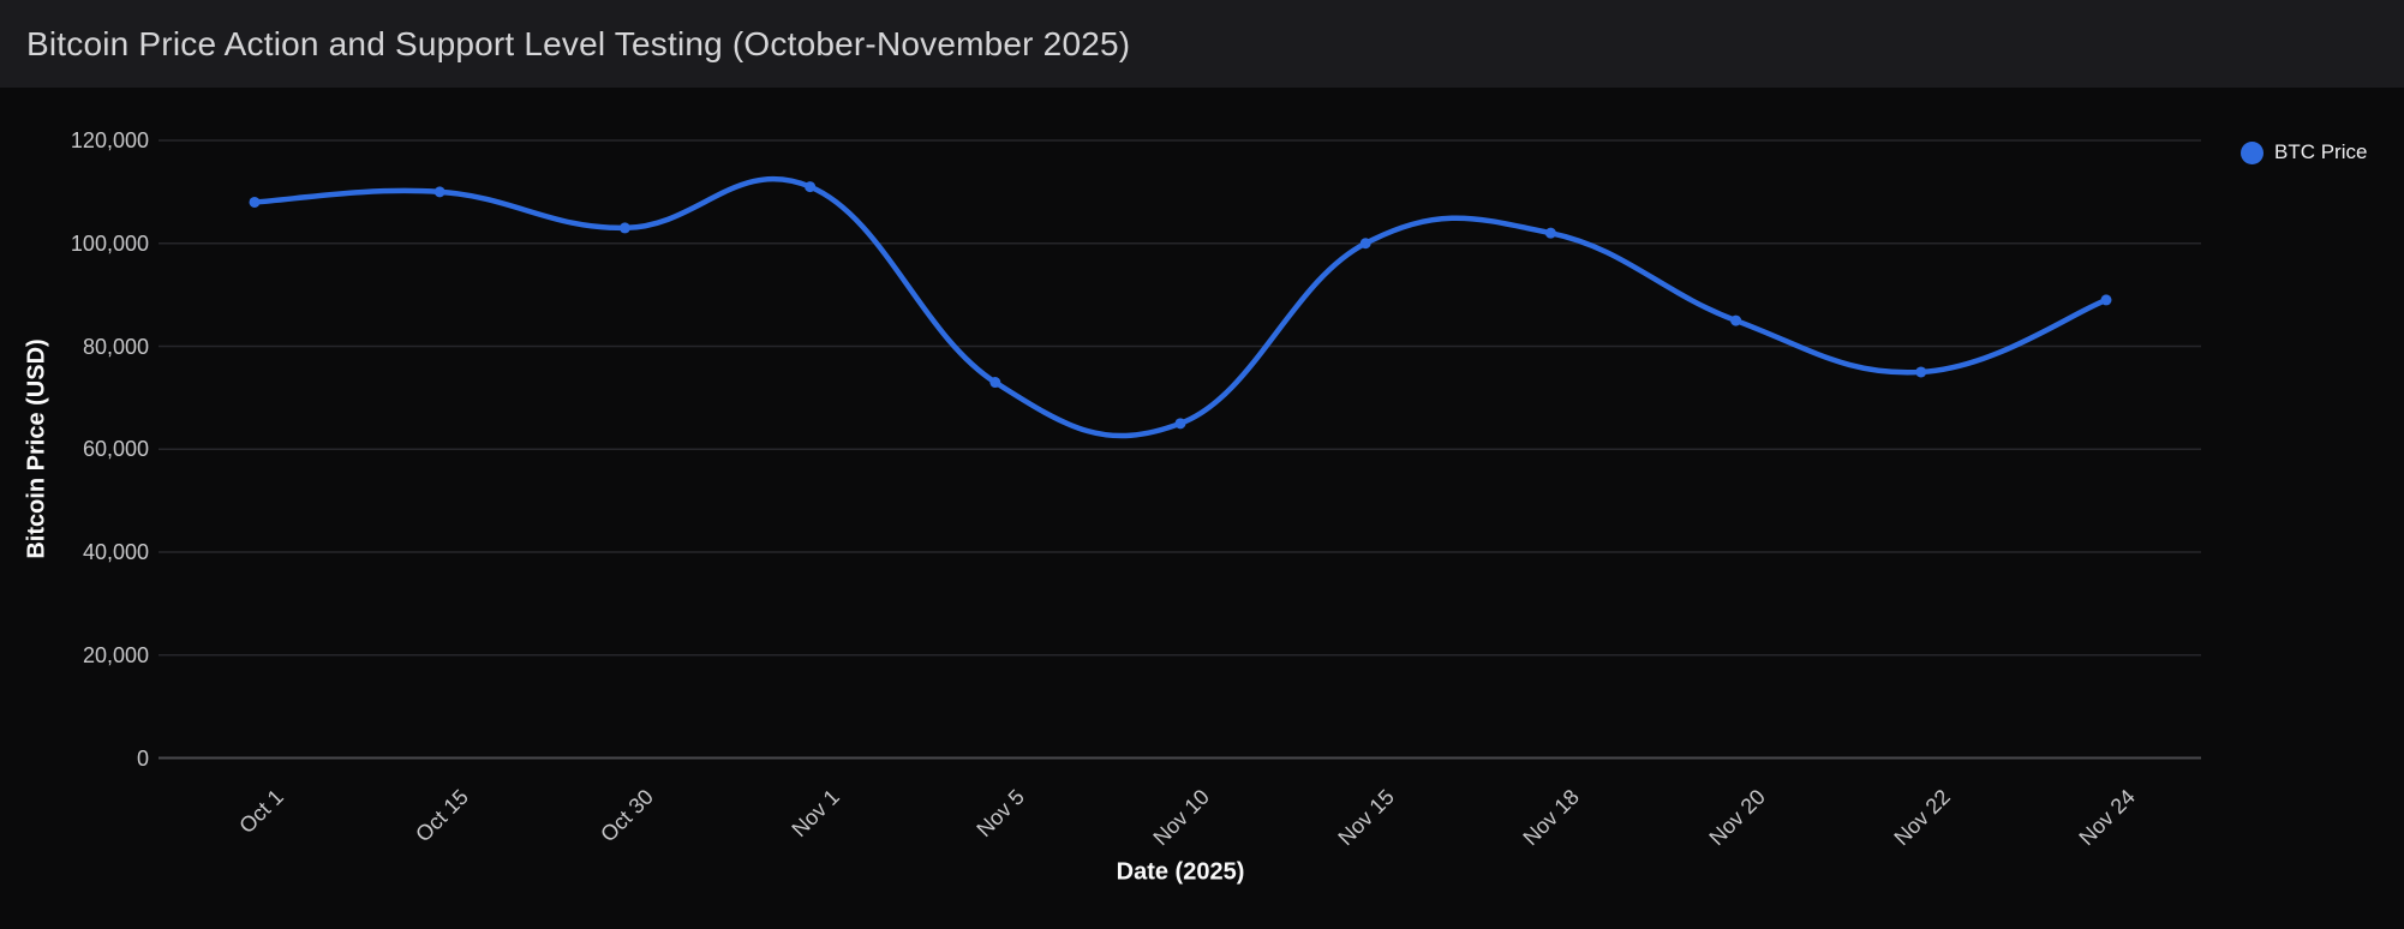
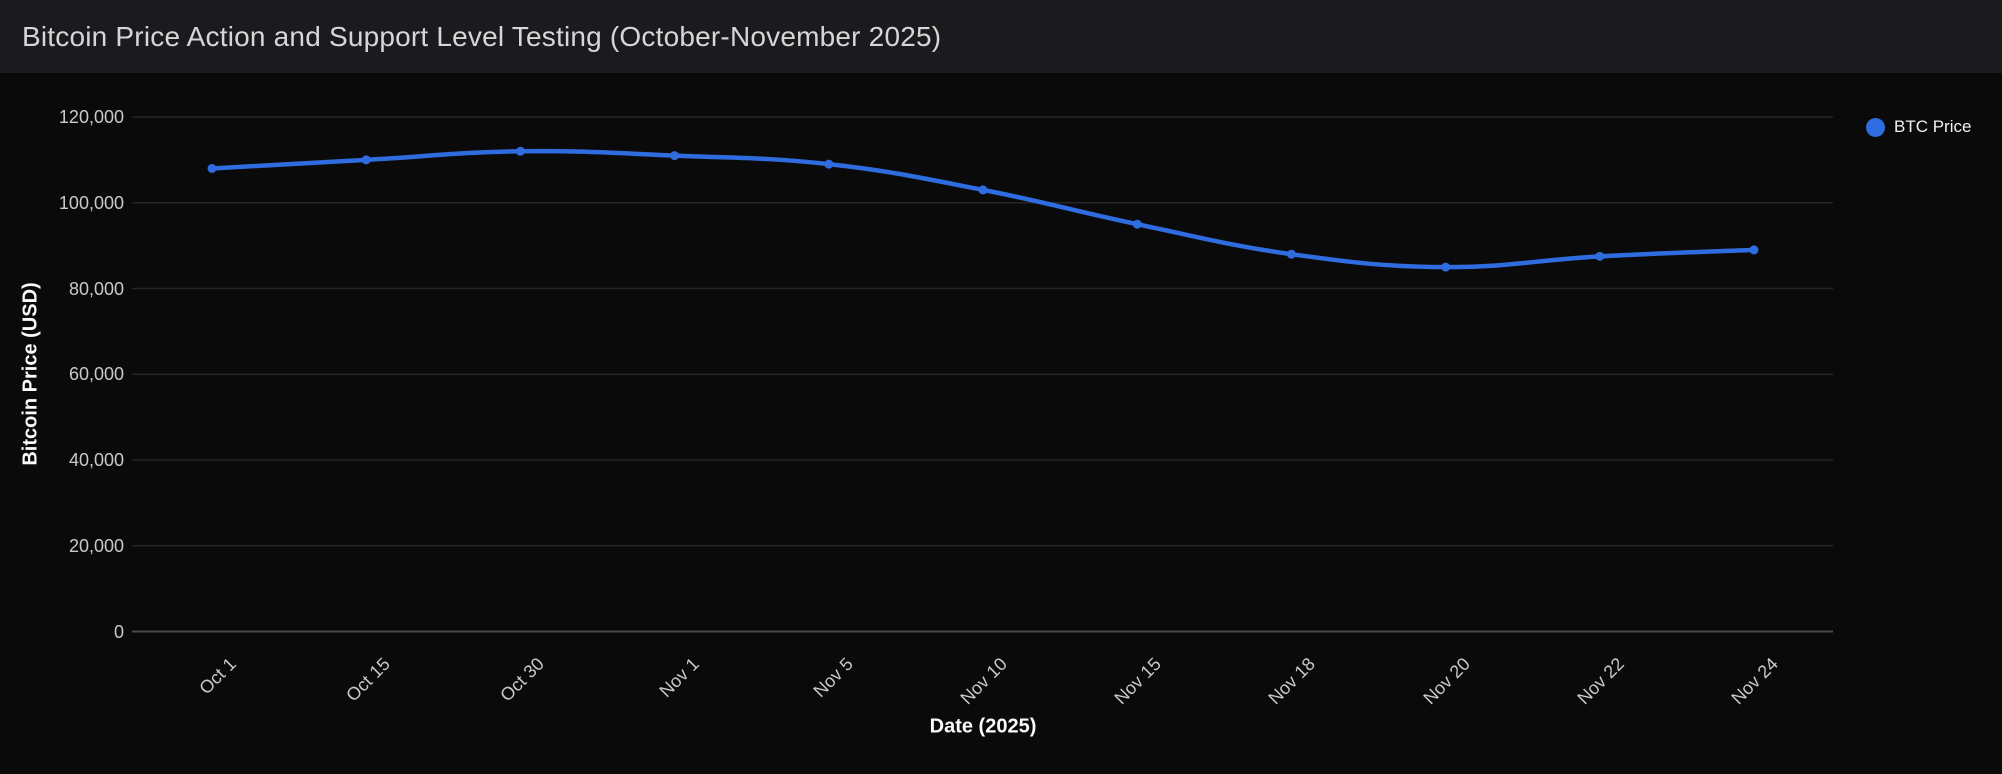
Oct 30: 103000 -> 112000
Nov 5: 73000 -> 109000
Nov 10: 65000 -> 103000
Nov 15: 100000 -> 95000
Nov 18: 102000 -> 88000
Nov 22: 75000 -> 88000
